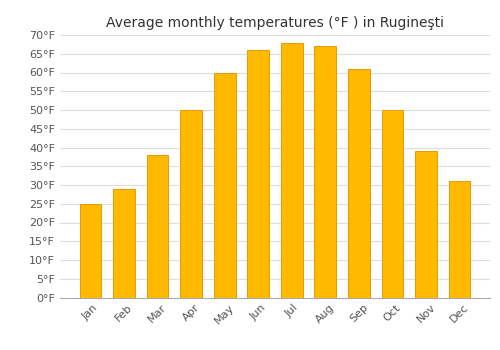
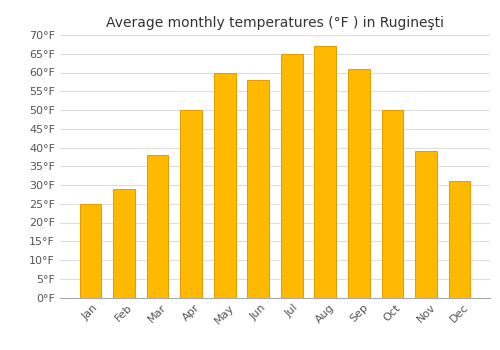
Jun: 66°F -> 58°F
Jul: 68°F -> 65°F
